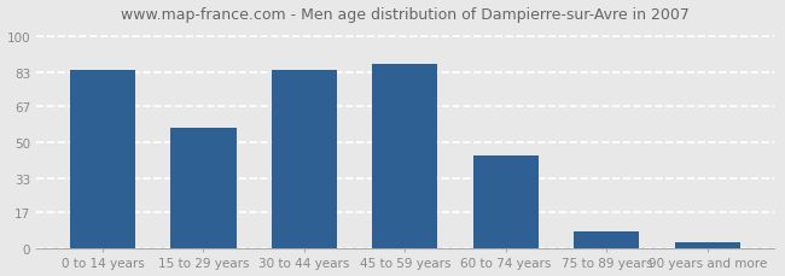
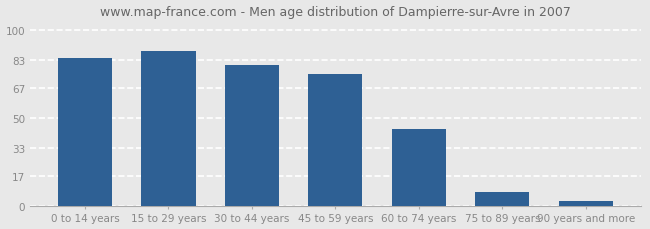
15 to 29 years: 57 -> 88
30 to 44 years: 84 -> 80
45 to 59 years: 87 -> 75
